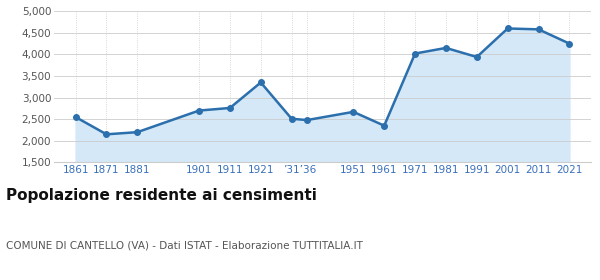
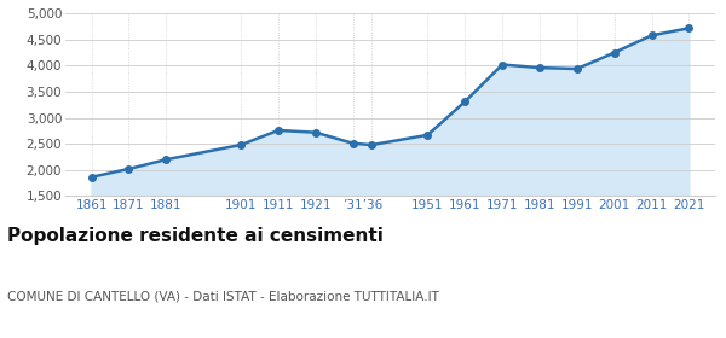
1861: 2,550 -> 1,860
1871: 2,150 -> 2,020
1901: 2,700 -> 2,480
1921: 3,350 -> 2,720
1961: 2,350 -> 3,310
1981: 4,150 -> 3,960
2001: 4,600 -> 4,250
2021: 4,250 -> 4,720
